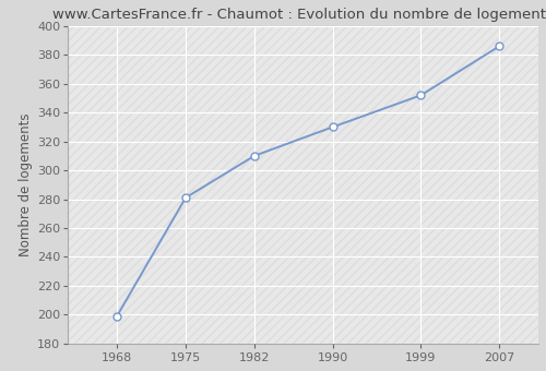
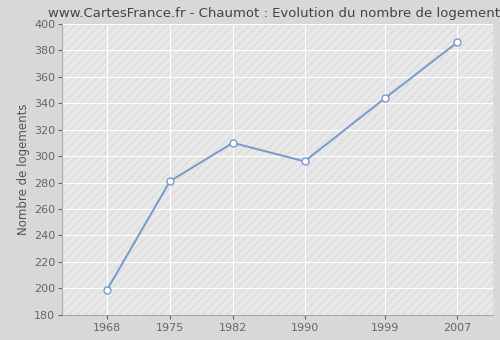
1990: 330 -> 296
1999: 352 -> 344
